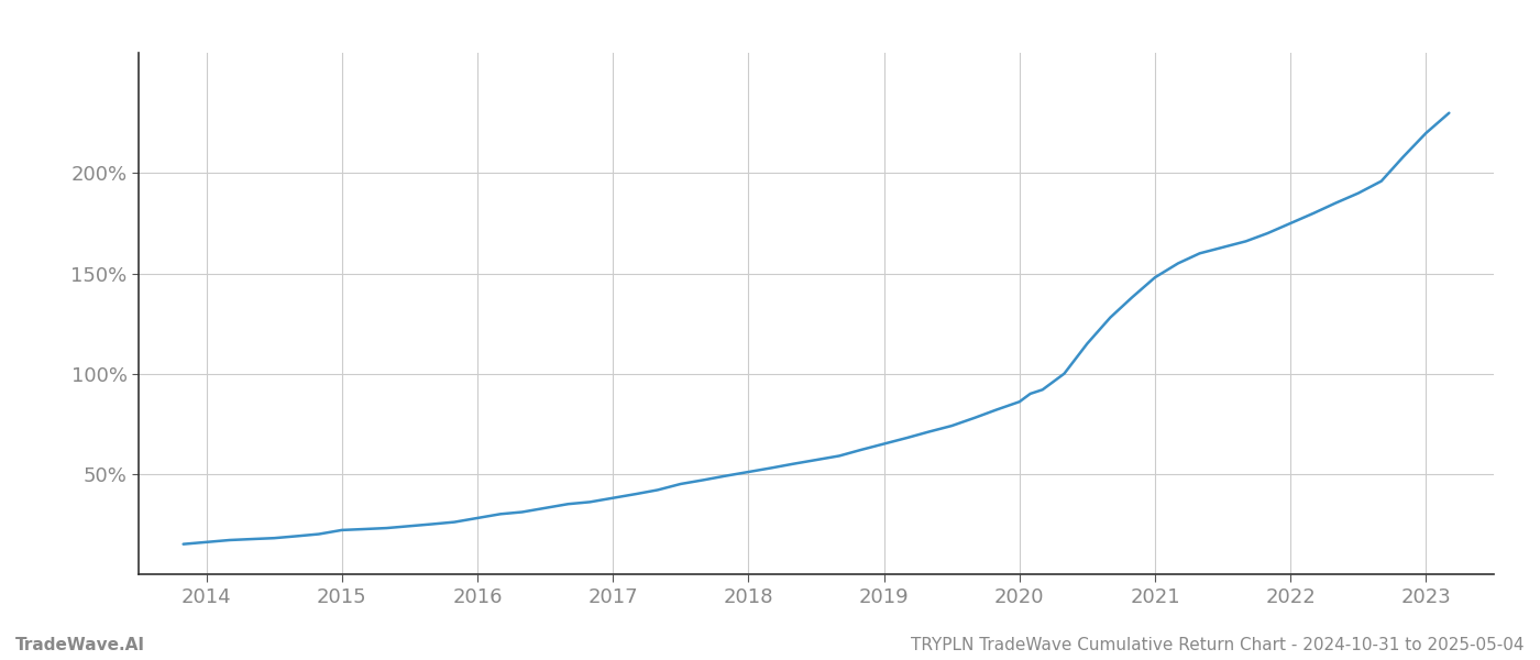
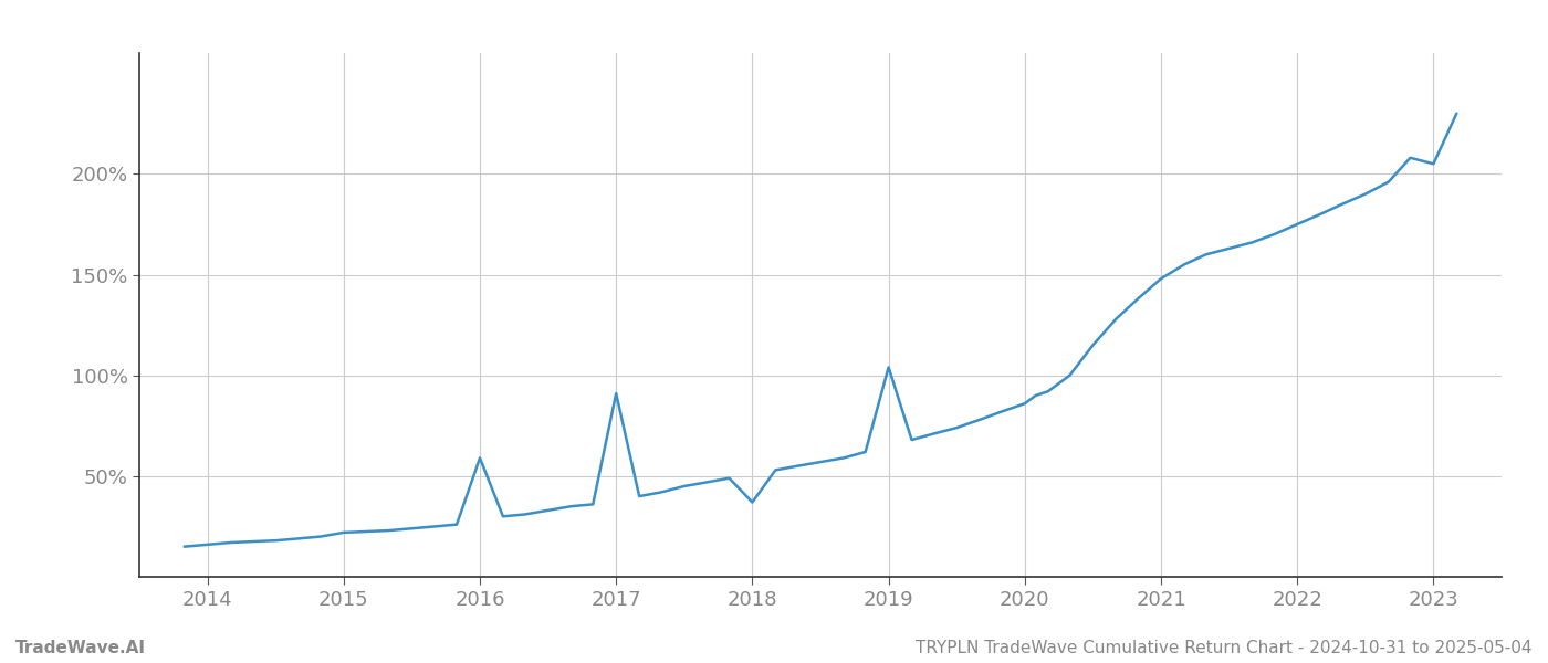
2016: 28% -> 59%
2017: 38% -> 91%
2018: 51% -> 37%
2019: 65% -> 104%
2023: 220% -> 205%
